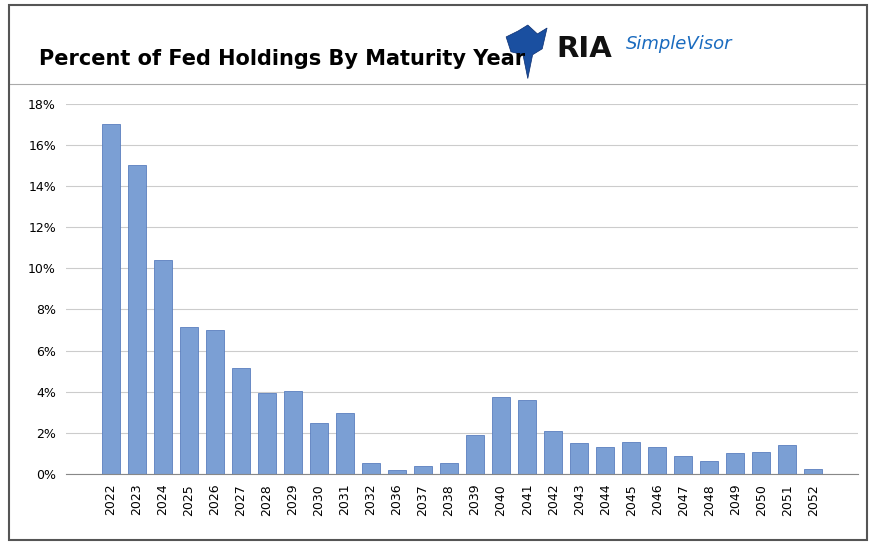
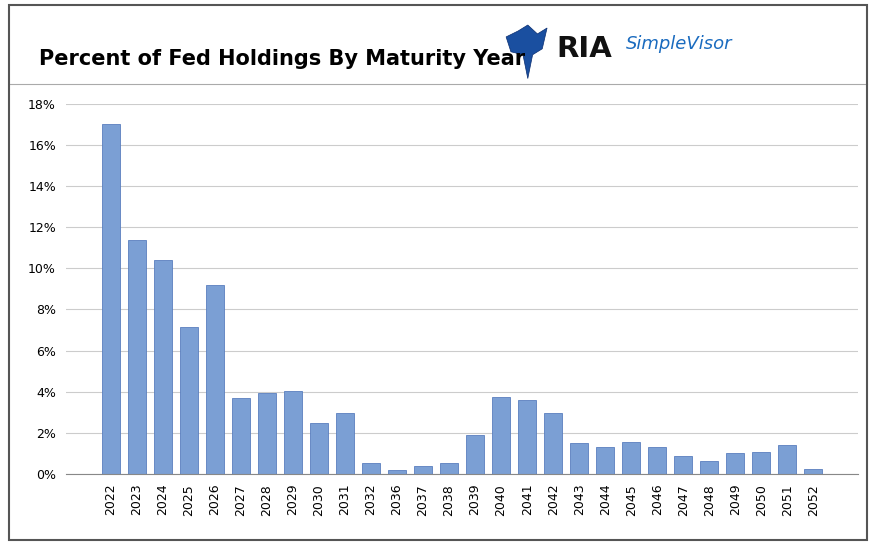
2023: 15.00% -> 11.35%
2026: 7.00% -> 9.20%
2027: 5.15% -> 3.70%
2042: 2.10% -> 2.95%
